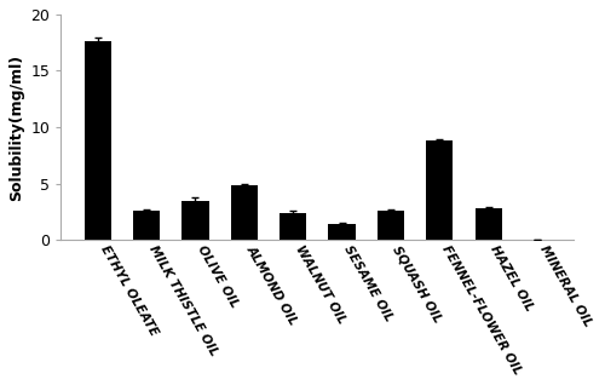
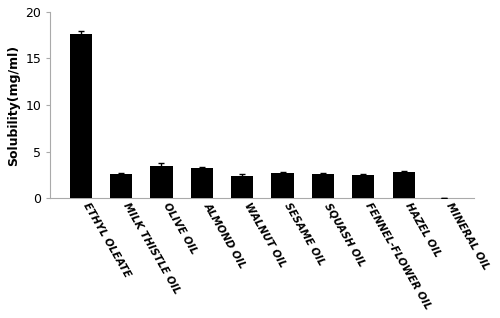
ALMOND OIL: 4.8 -> 3.2
SESAME OIL: 1.4 -> 2.7
FENNEL-FLOWER OIL: 8.8 -> 2.5
